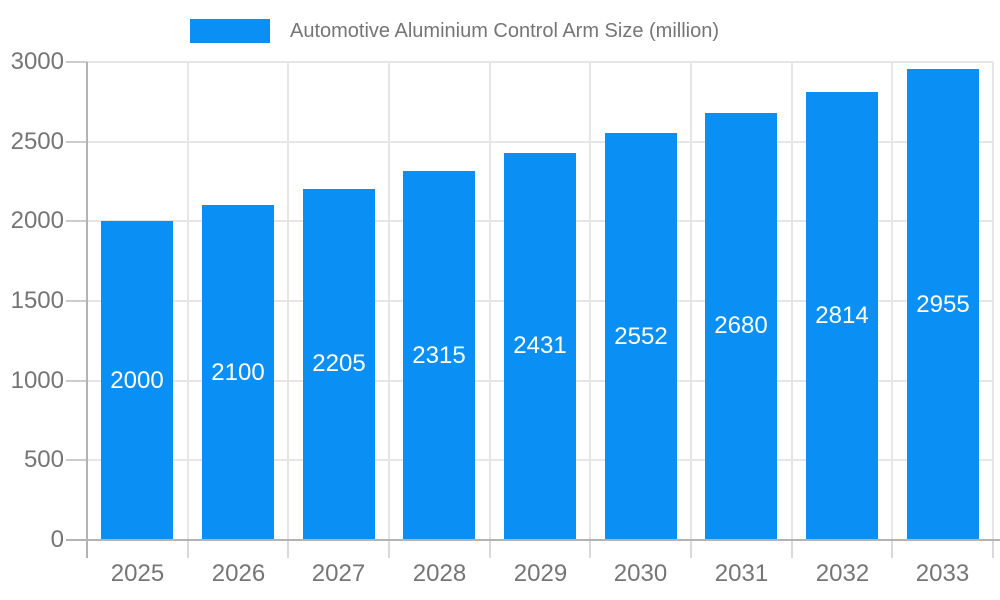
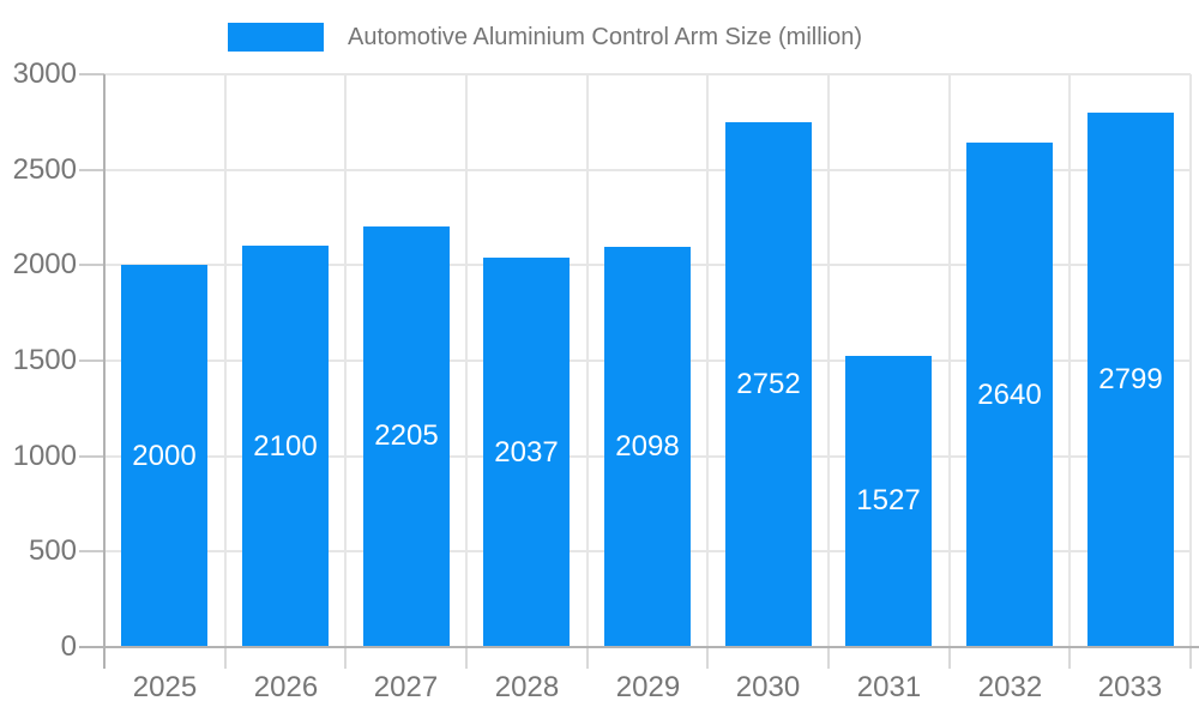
2028: 2315 -> 2037
2029: 2431 -> 2098
2030: 2552 -> 2752
2031: 2680 -> 1527
2032: 2814 -> 2640
2033: 2955 -> 2799
